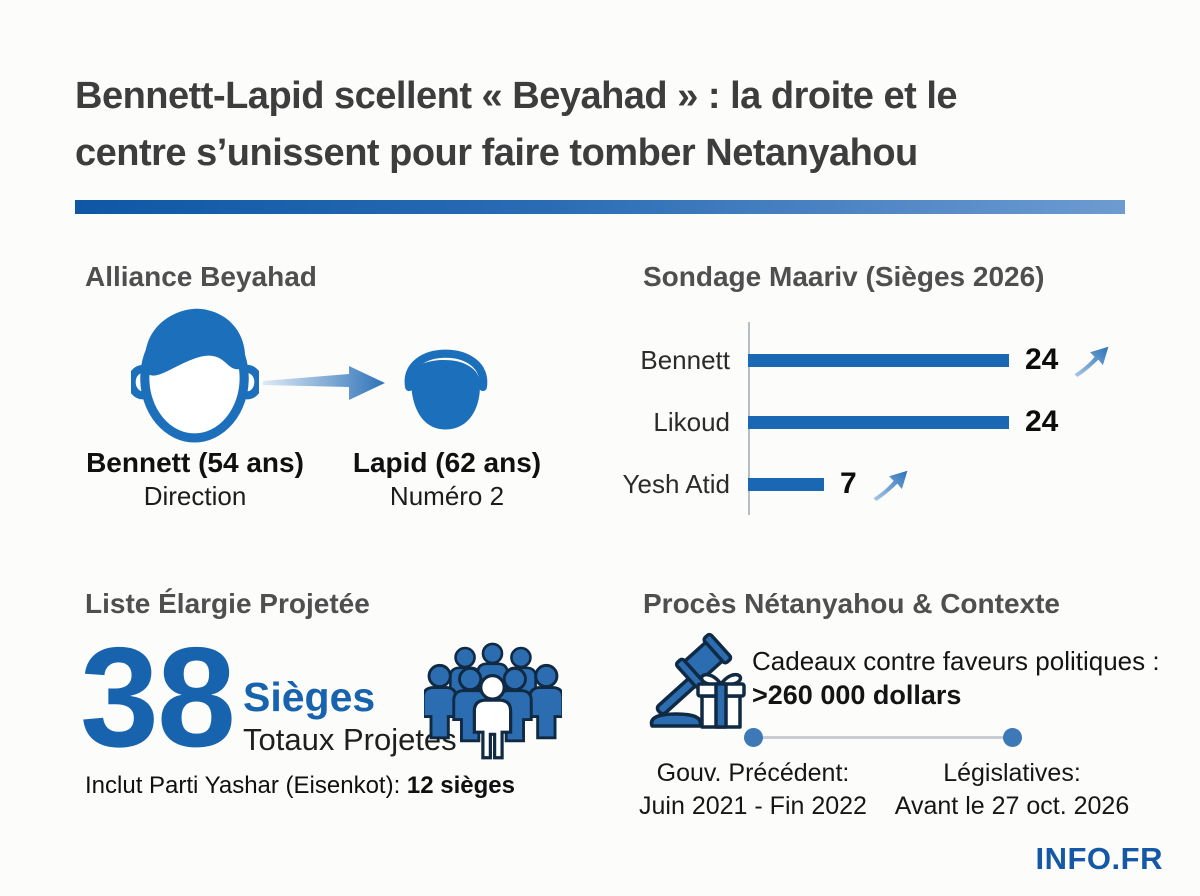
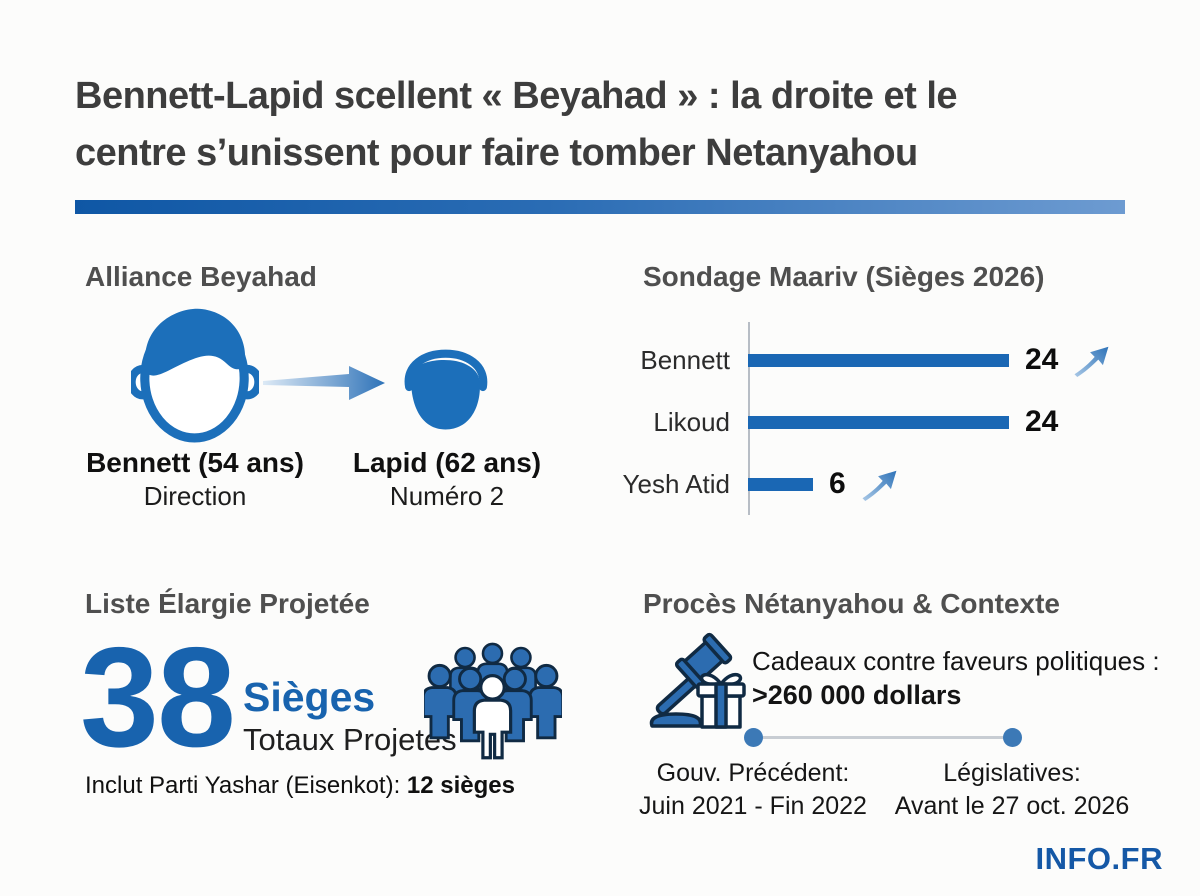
Yesh Atid: 7 -> 6
